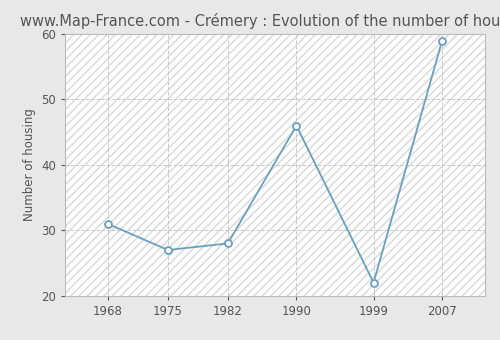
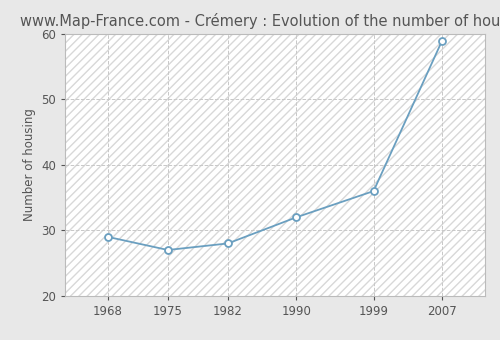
1968: 31 -> 29
1990: 46 -> 32
1999: 22 -> 36
